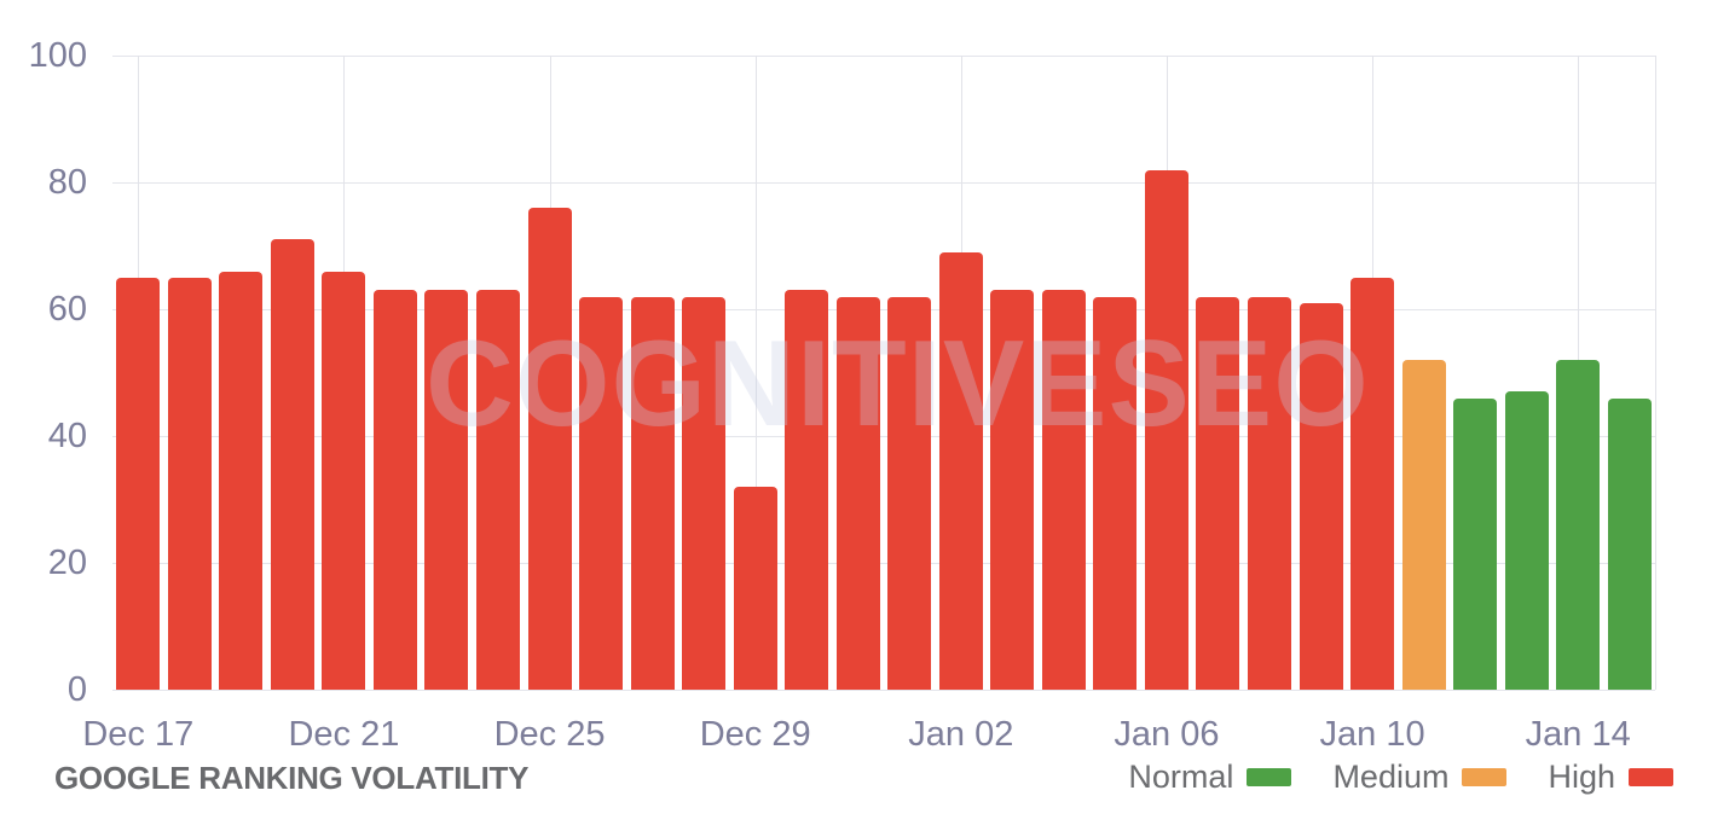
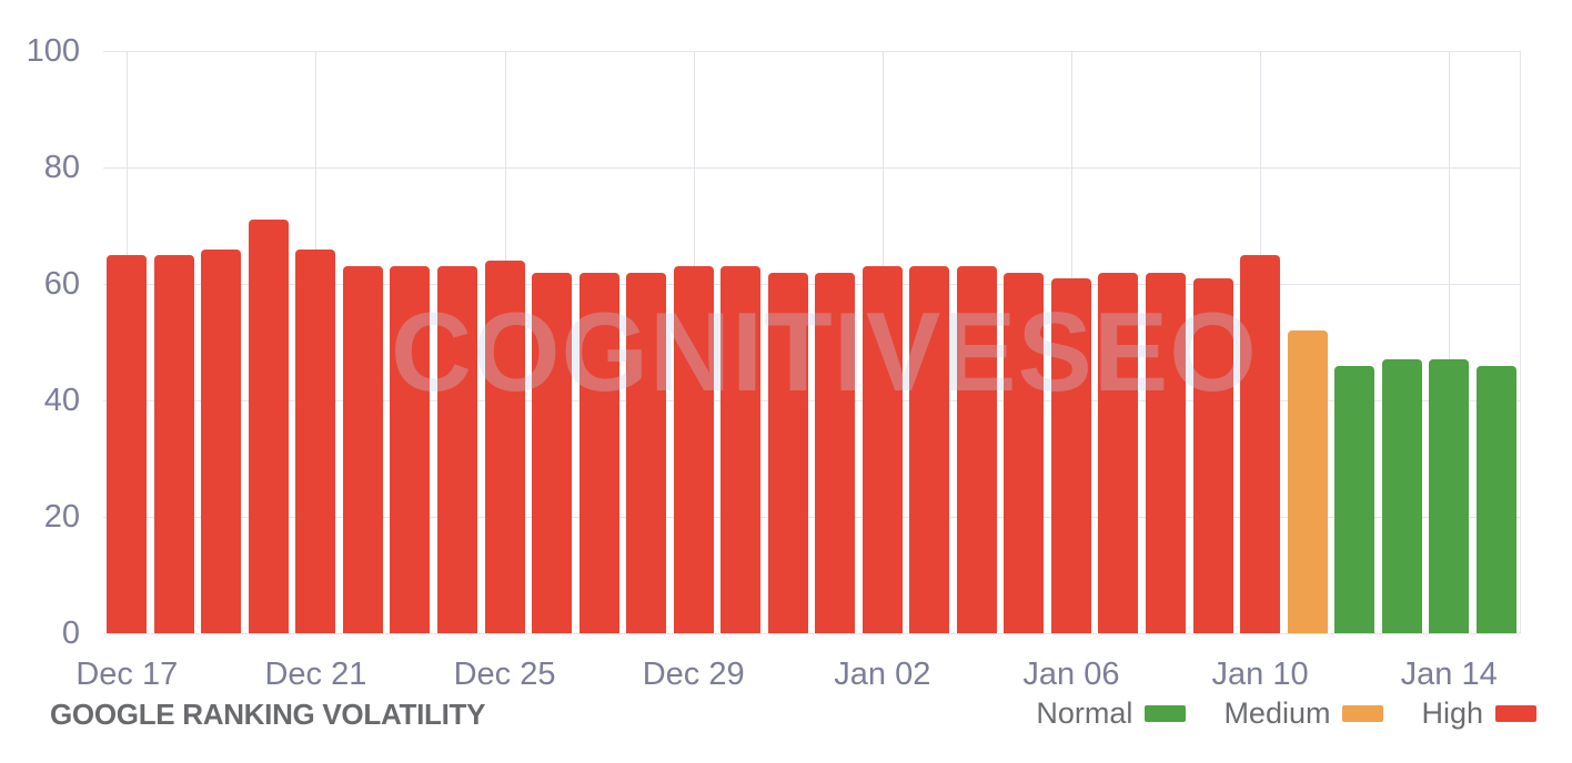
Dec 25: 76 -> 64
Dec 29: 32 -> 63
Jan 02: 69 -> 63
Jan 06: 82 -> 61
Jan 14: 52 -> 47
